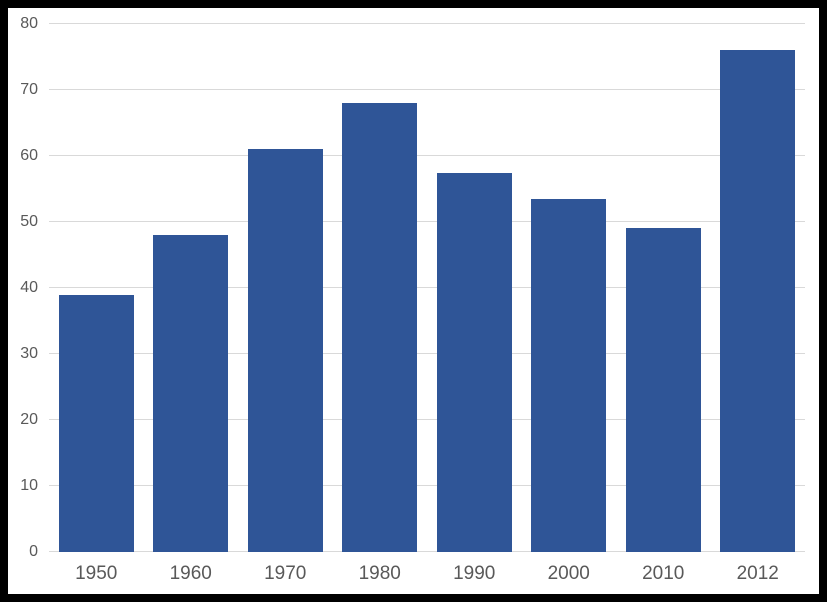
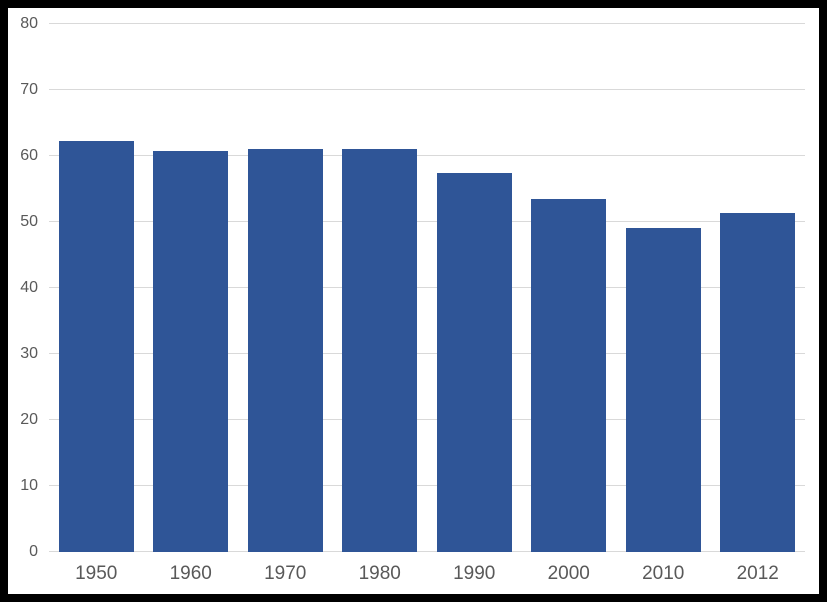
1950: 39 -> 62
1960: 48 -> 61
1980: 68 -> 61
2012: 76 -> 51
